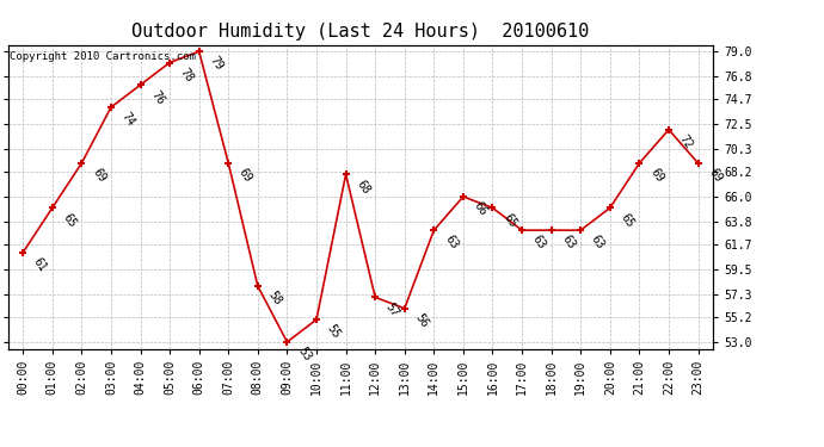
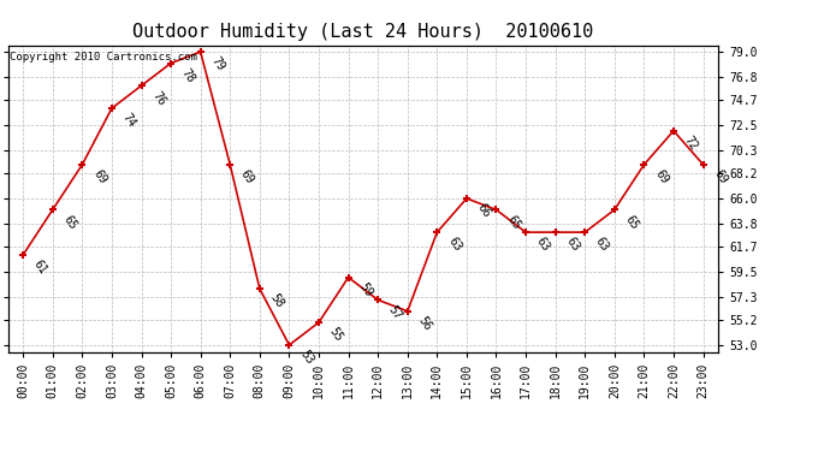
11:00: 68 -> 59
